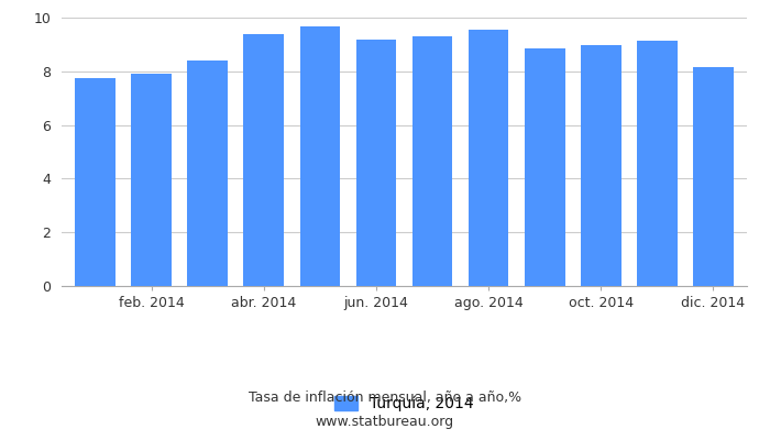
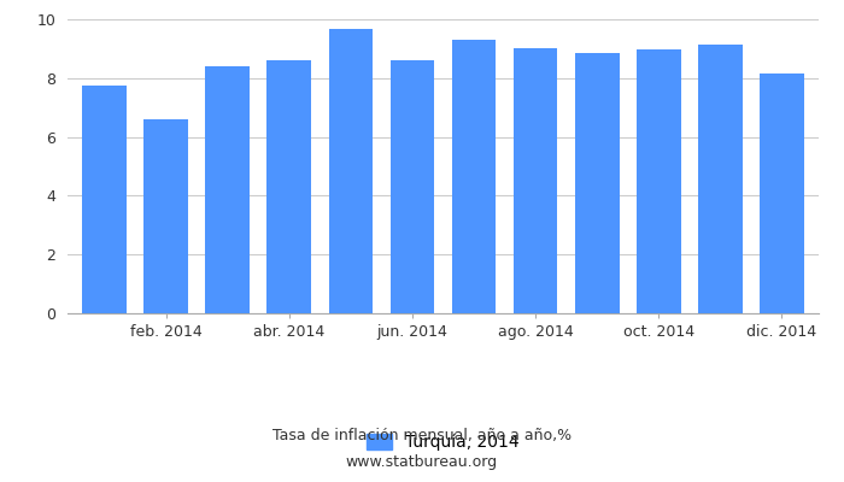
feb. 2014: 7.89 -> 6.60
abr. 2014: 9.38 -> 8.60
jun. 2014: 9.16 -> 8.60
ago. 2014: 9.54 -> 9.00
